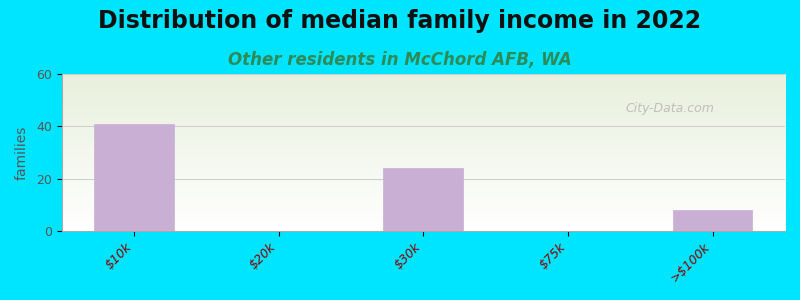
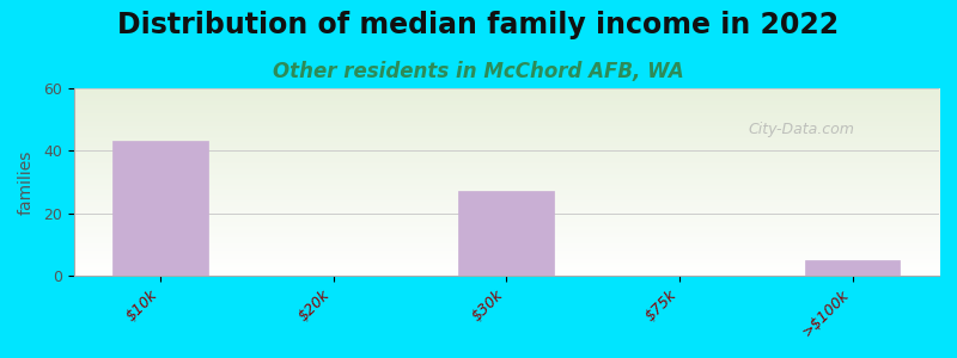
$10k: 41 -> 43
$30k: 24 -> 27
>$100k: 8 -> 5
